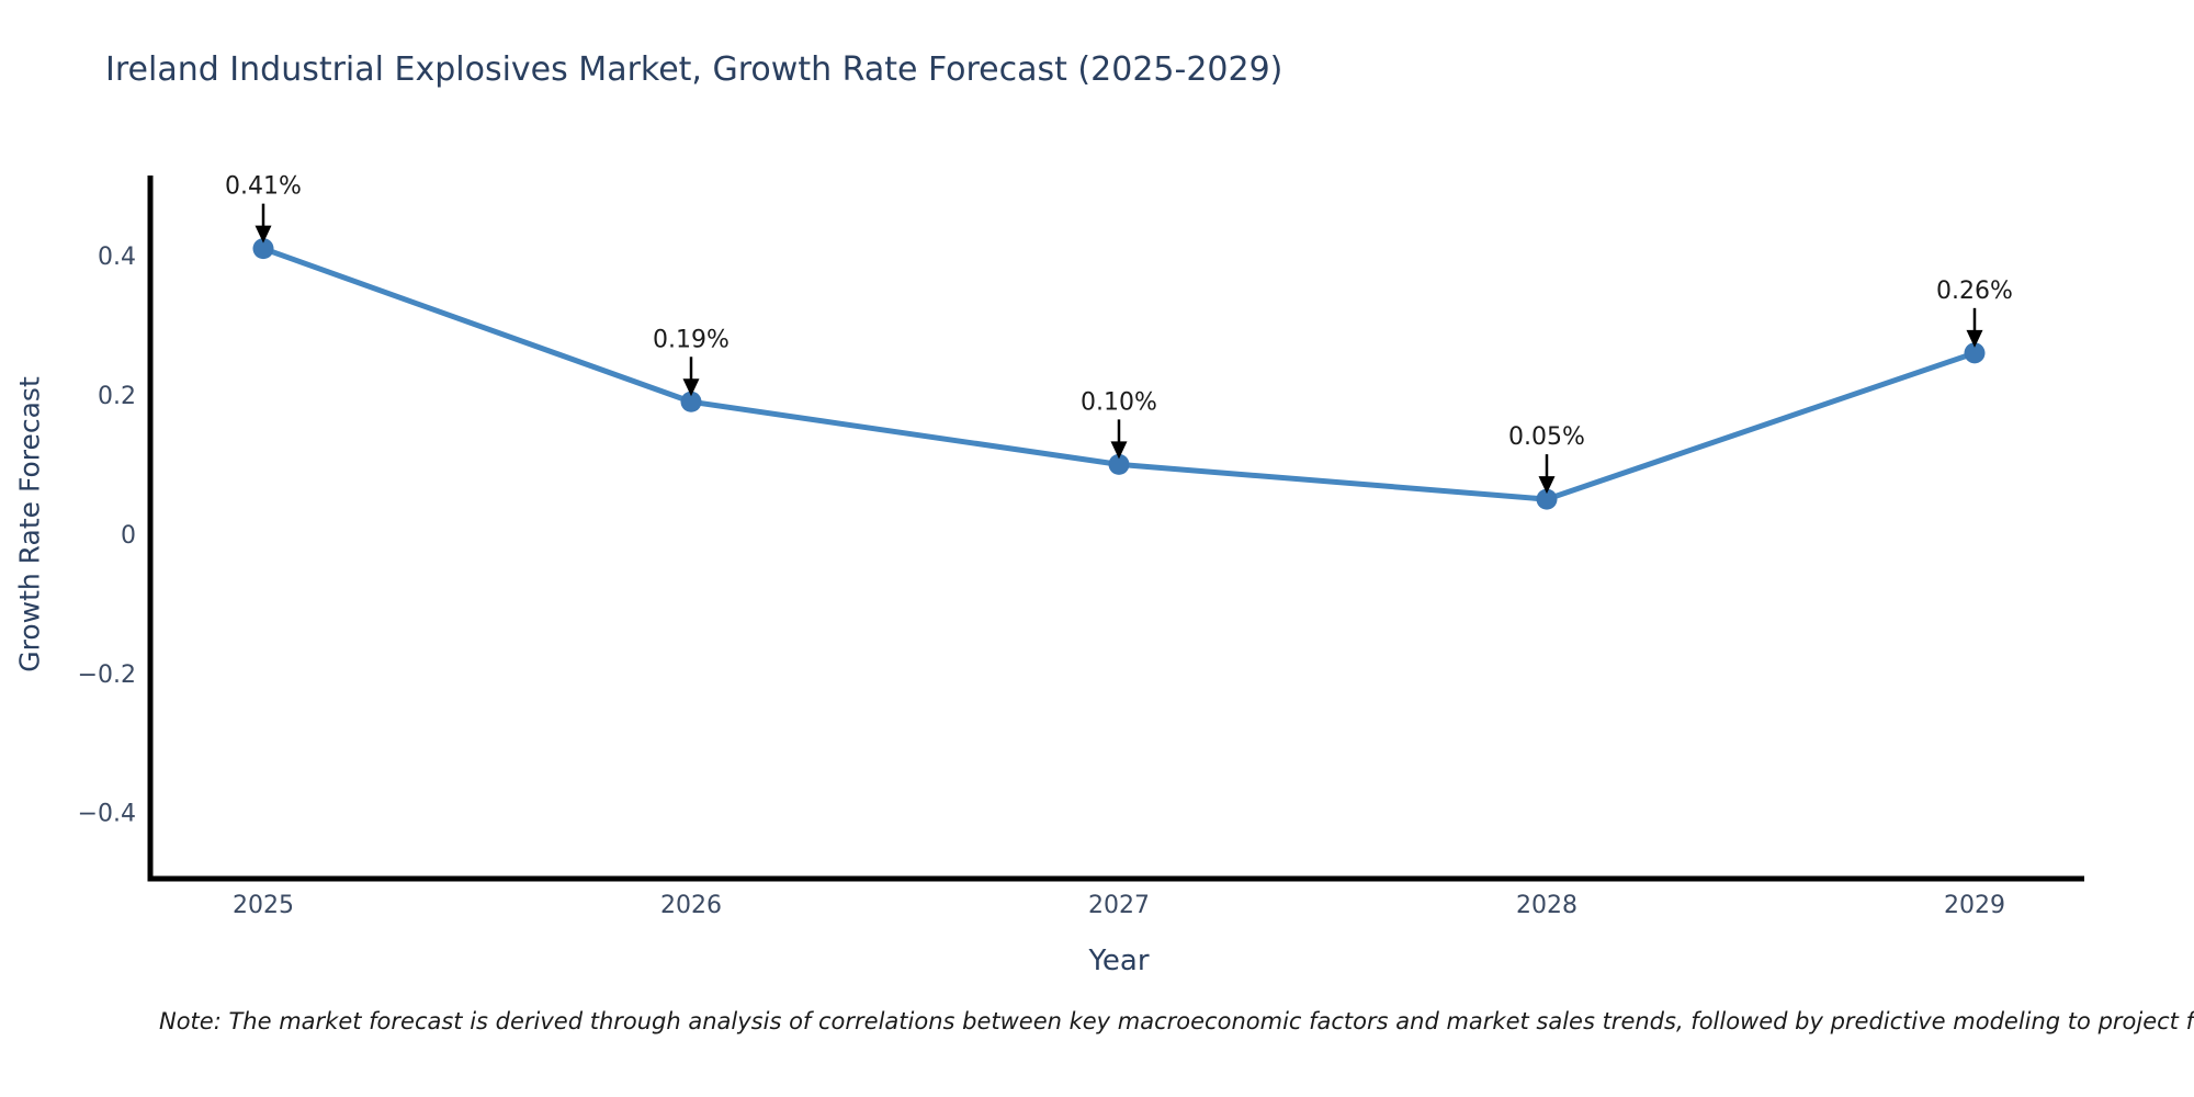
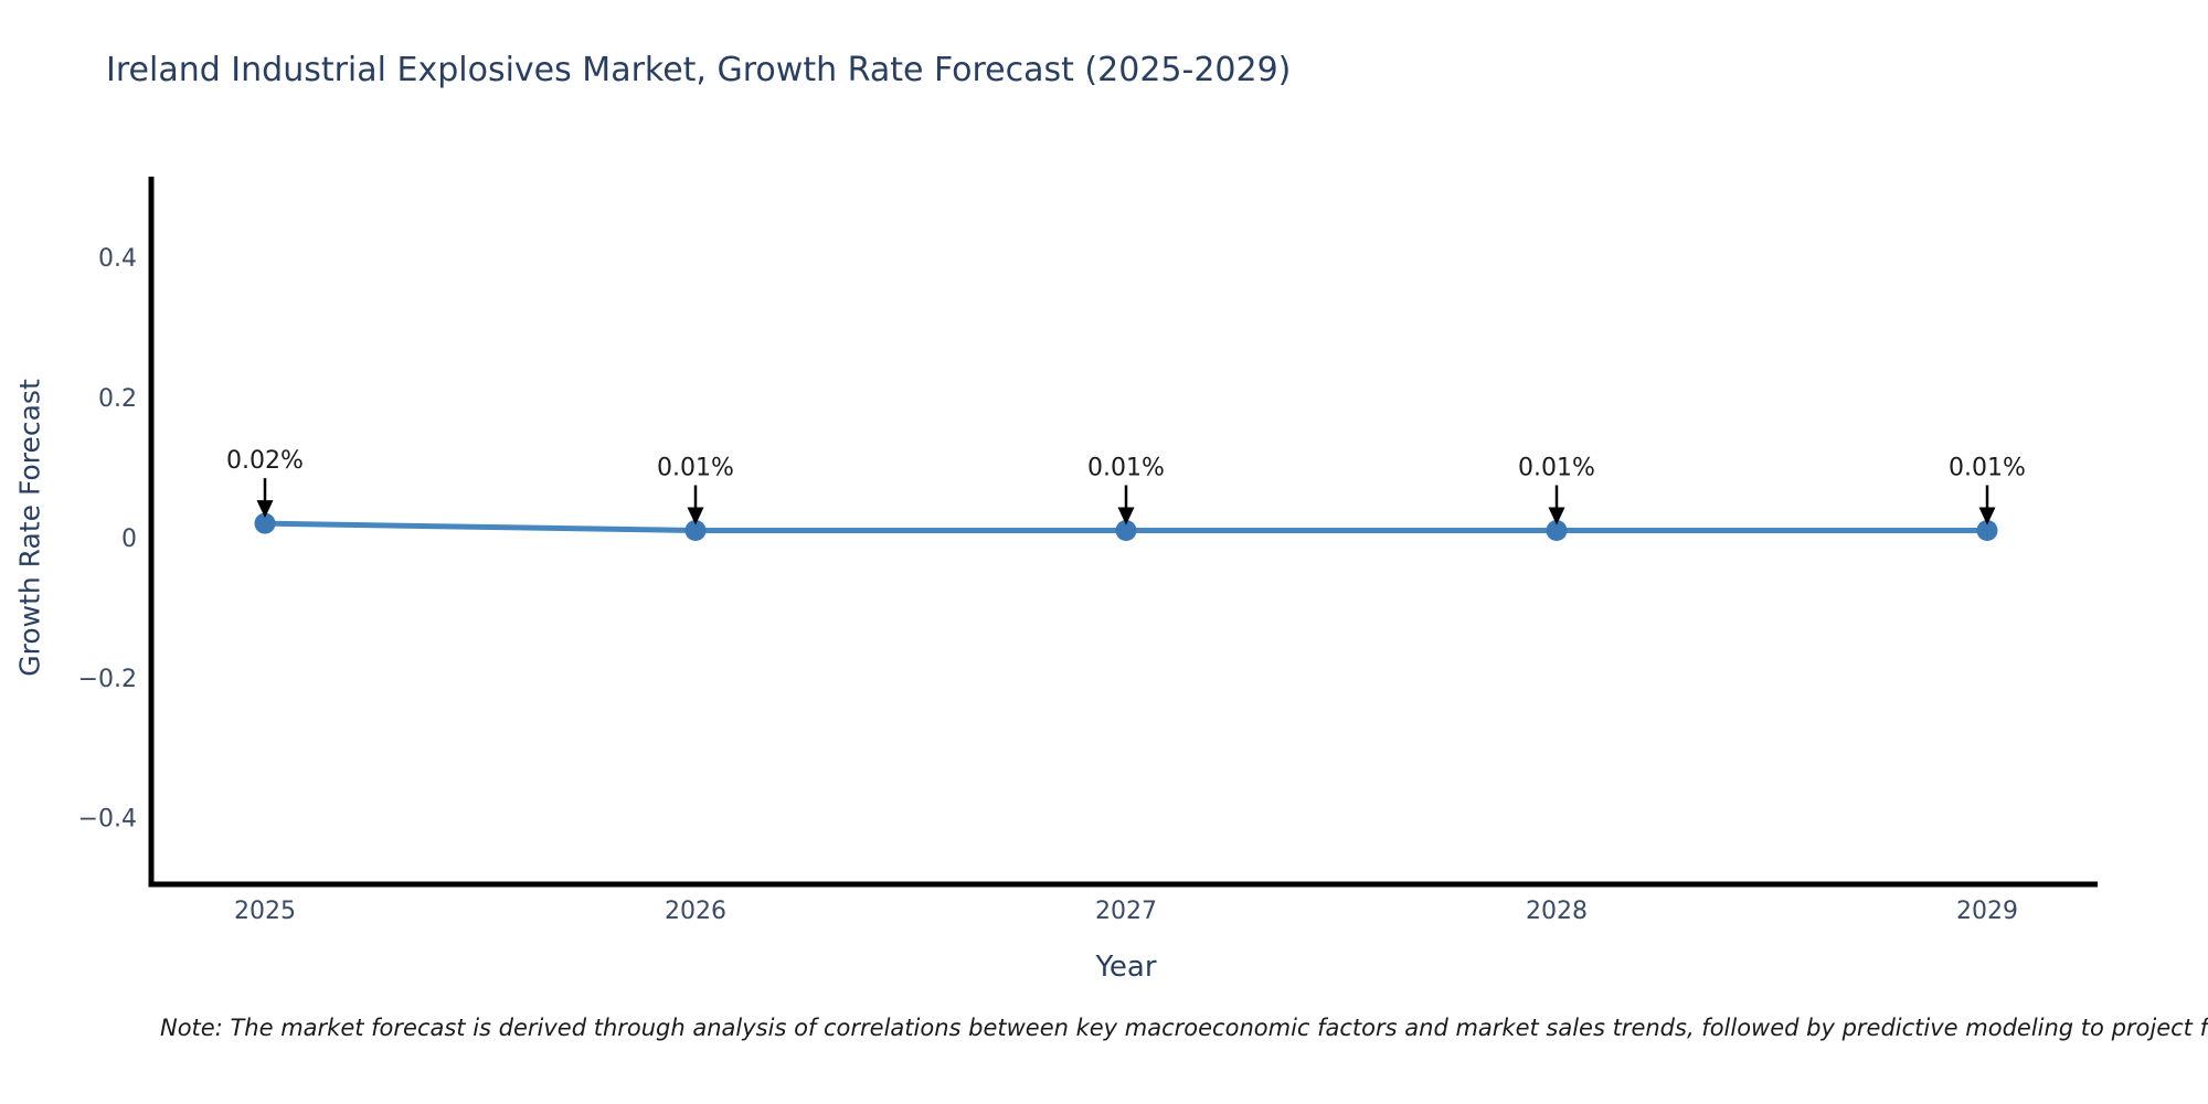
2025: 0.41% -> 0.02%
2026: 0.19% -> 0.01%
2027: 0.10% -> 0.01%
2028: 0.05% -> 0.01%
2029: 0.26% -> 0.01%
